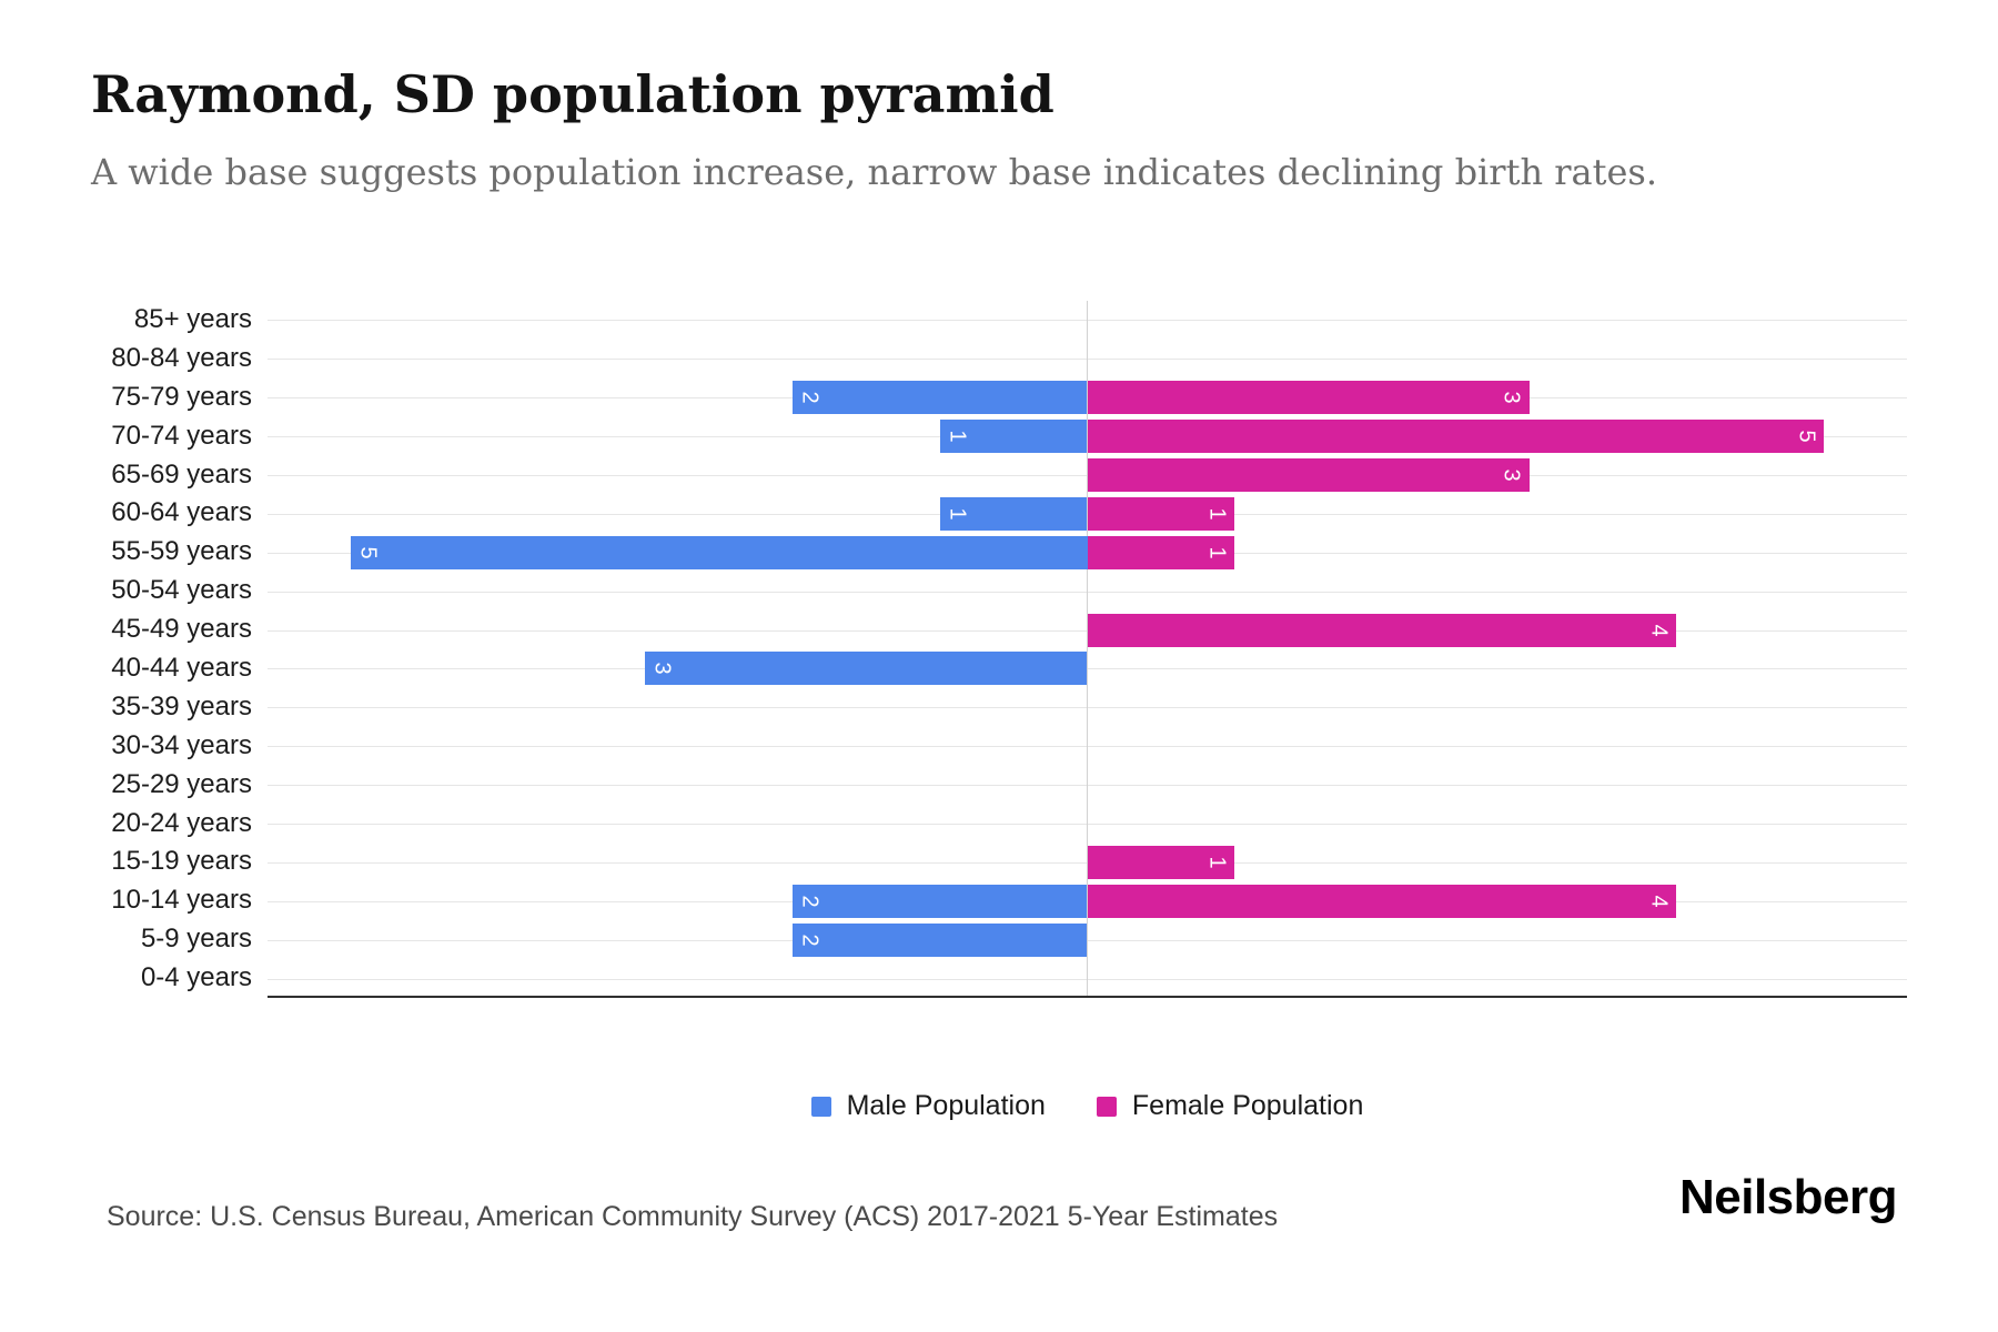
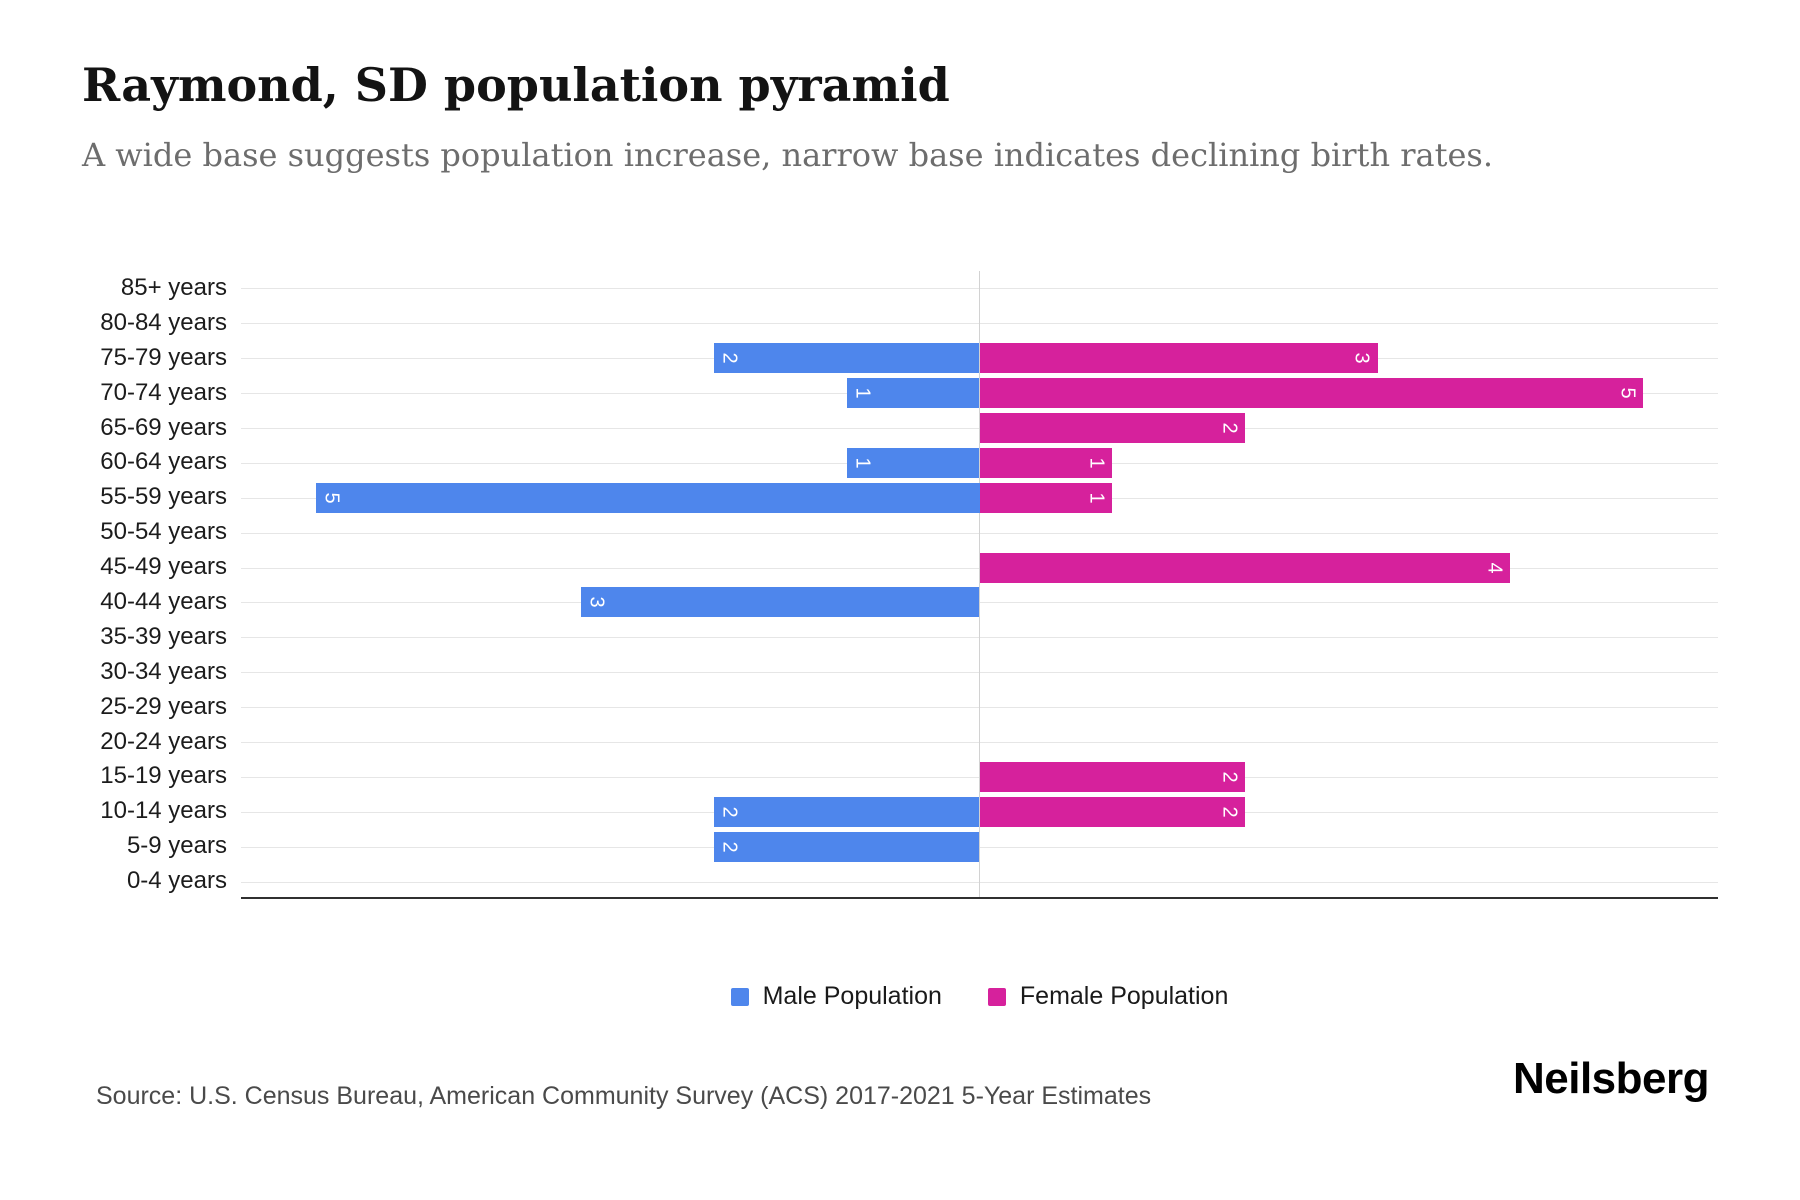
Female Population/65-69 years: 3 -> 2
Female Population/15-19 years: 1 -> 2
Female Population/10-14 years: 4 -> 2
